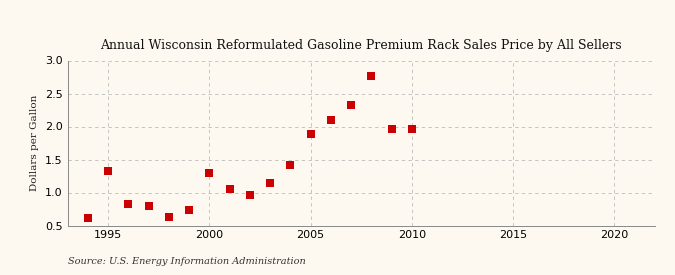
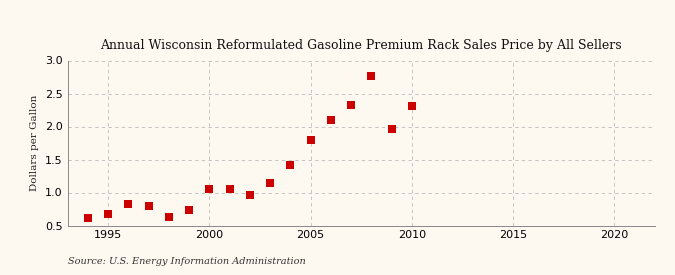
1995: 1.32 -> 0.68
2000: 1.30 -> 1.06
2005: 1.88 -> 1.79
2010: 1.96 -> 2.31
